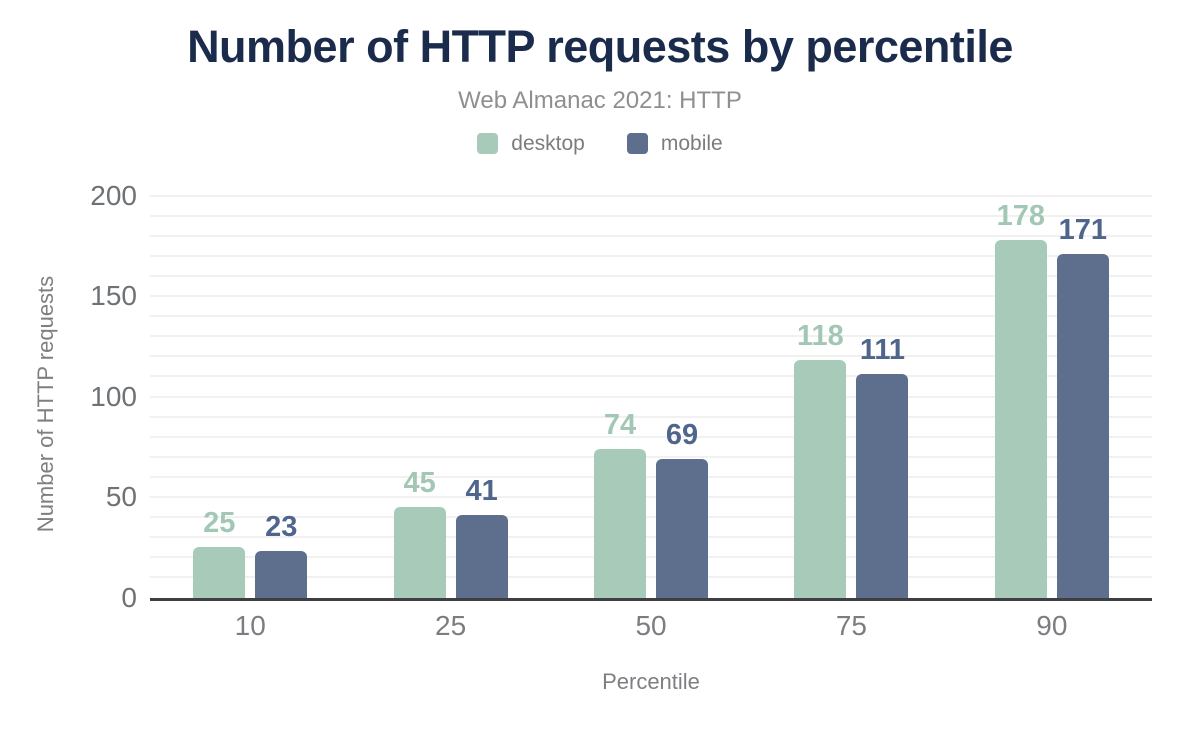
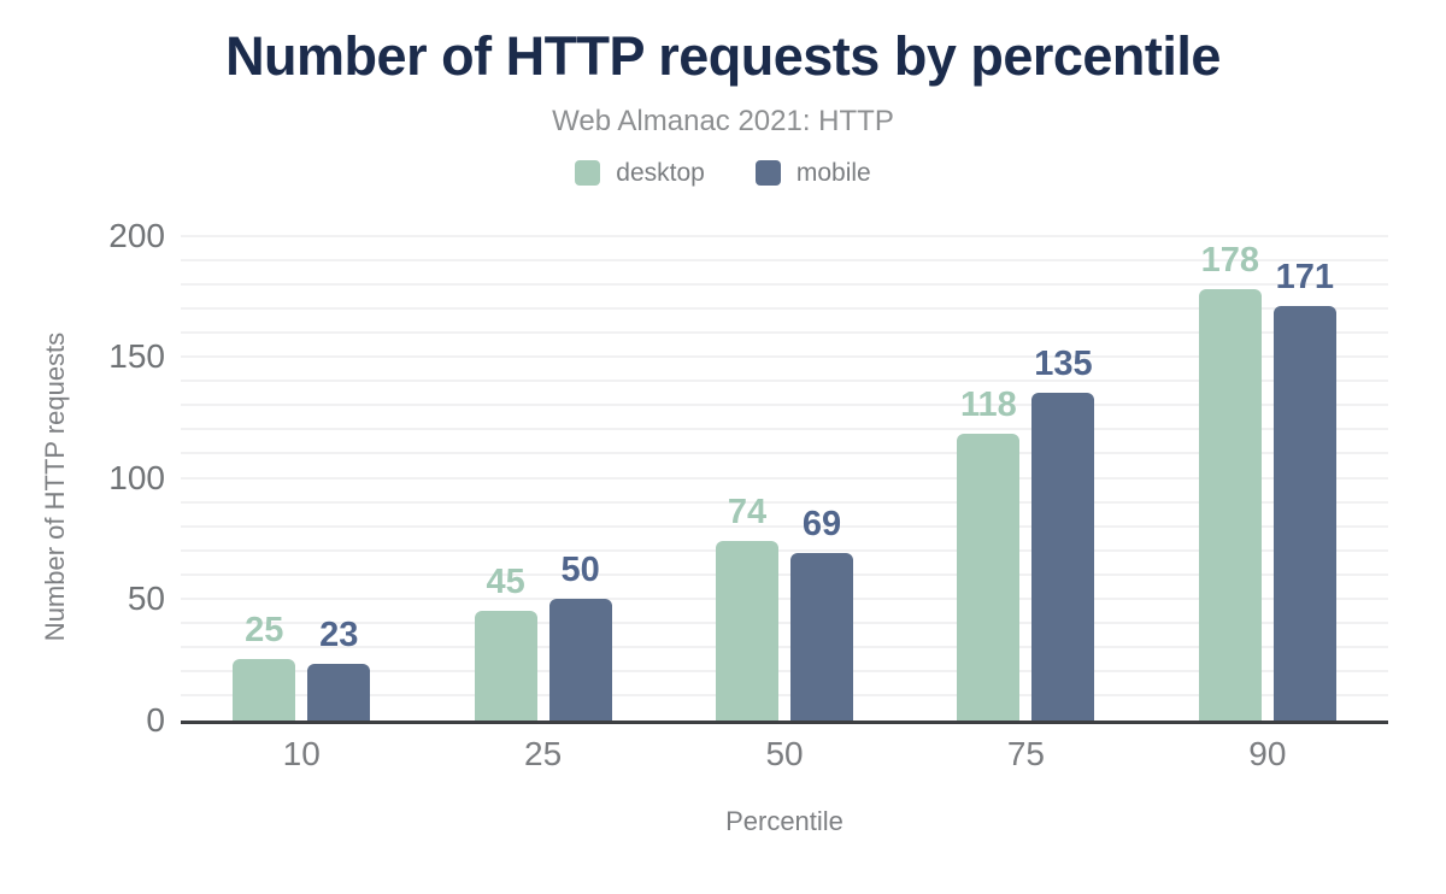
mobile/25: 41 -> 50
mobile/75: 111 -> 135
